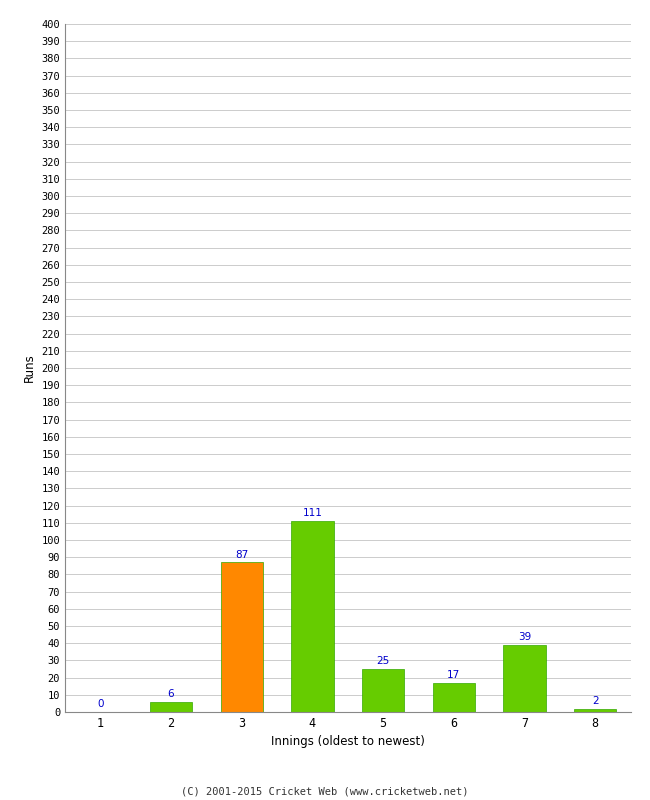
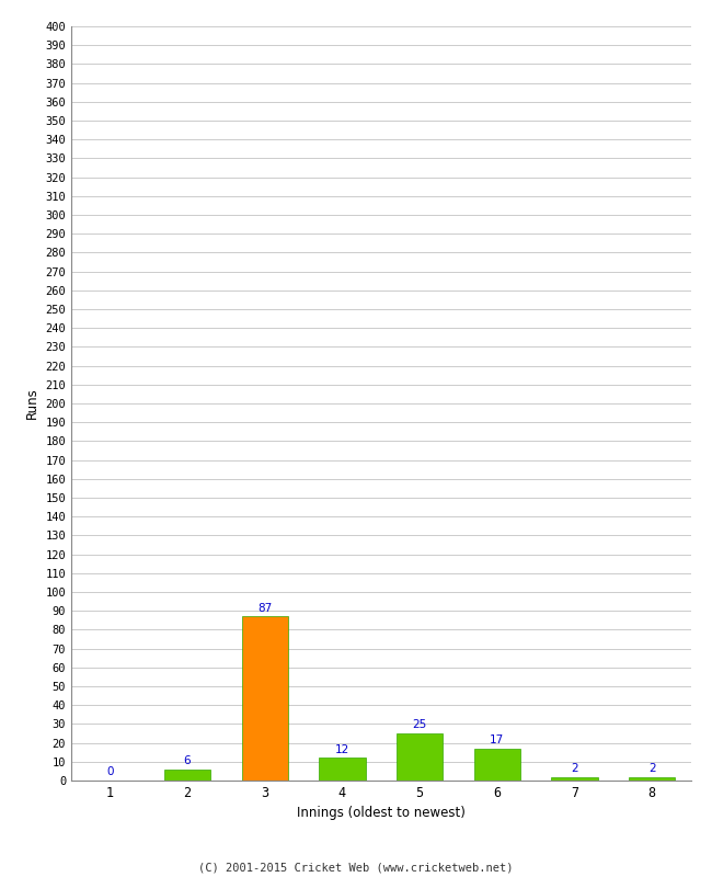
4: 111 -> 12
7: 39 -> 2
